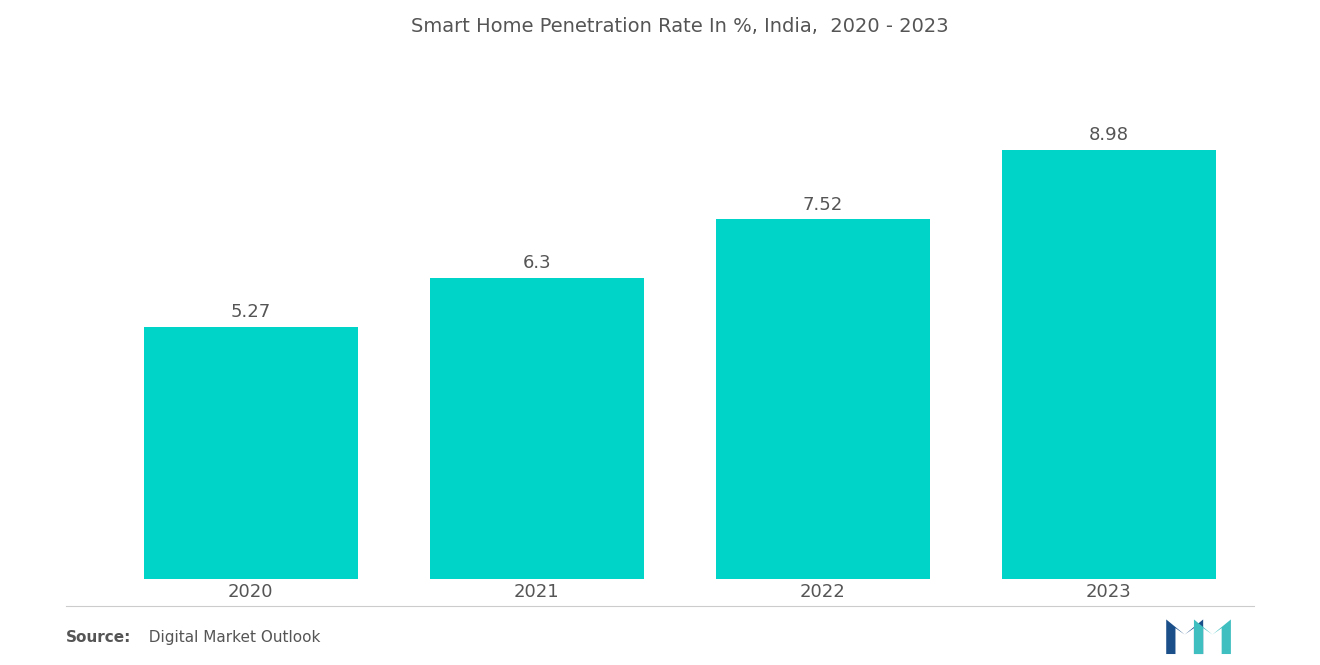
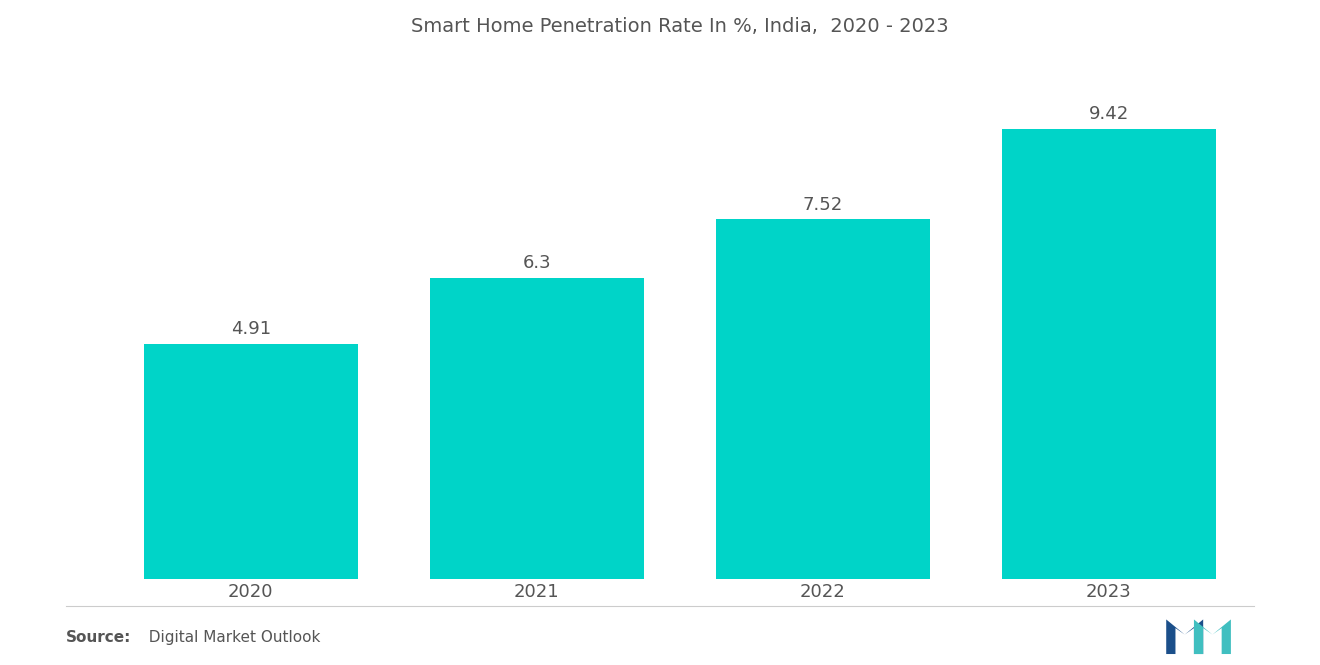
2020: 5.27 -> 4.91
2023: 8.98 -> 9.42
